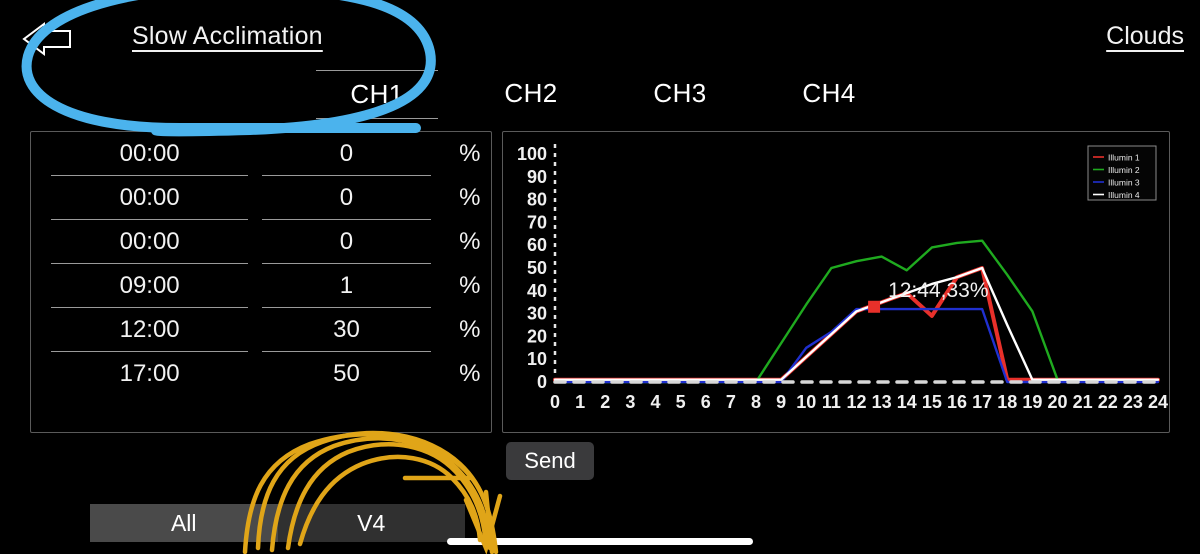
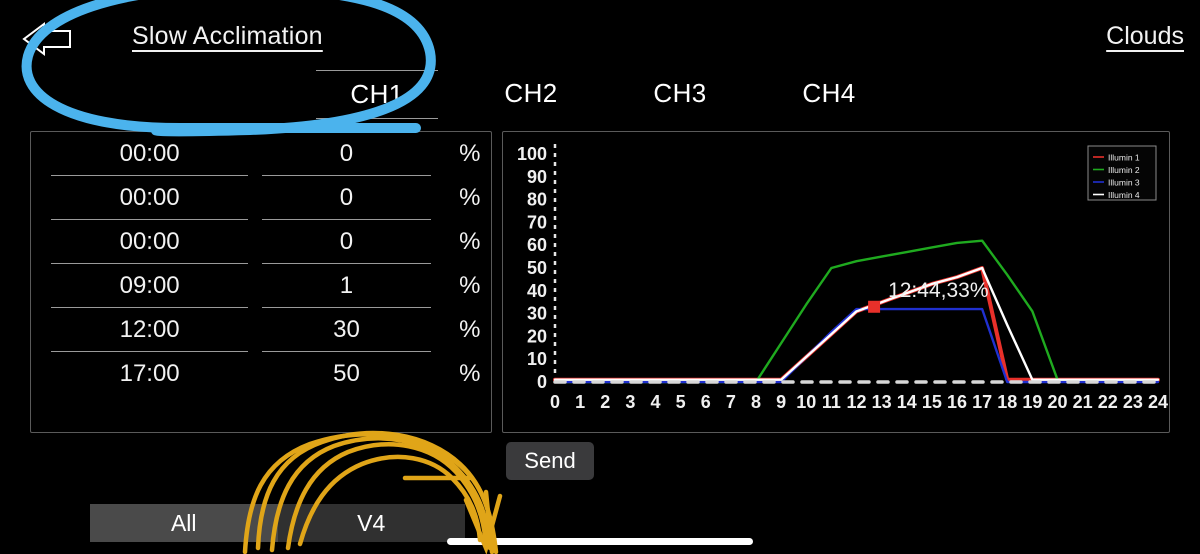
Illumin 3/10: 15 -> 11
Illumin 2/14: 49 -> 57
Illumin 1/15: 29 -> 43
